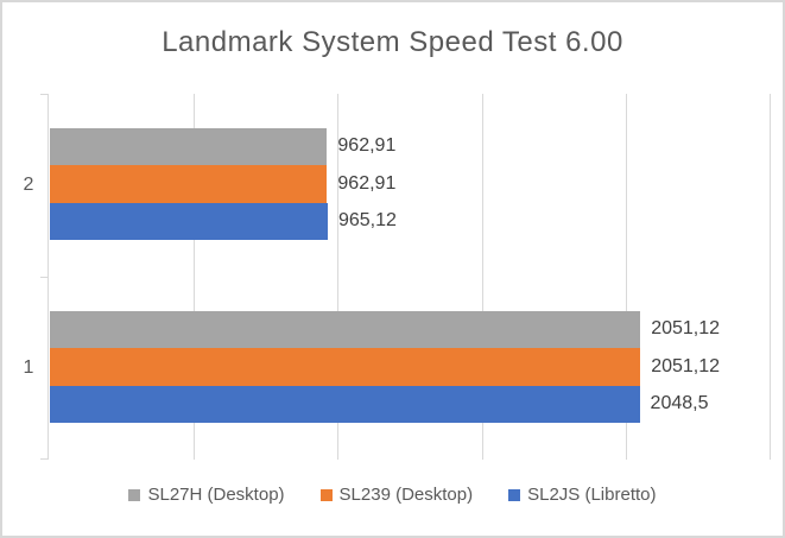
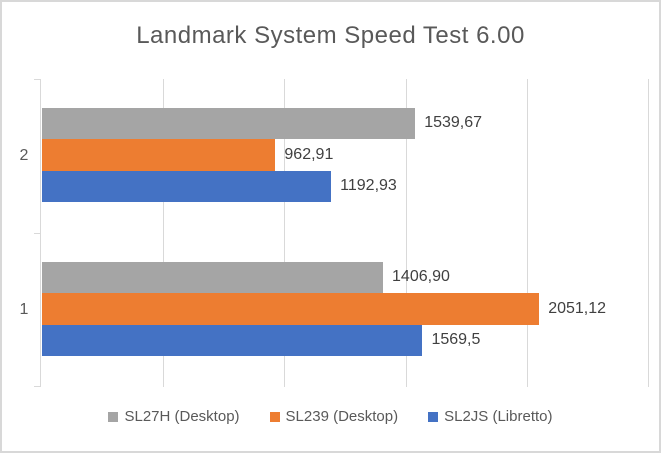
SL27H (Desktop)/2: 962,91 -> 1539,67
SL2JS (Libretto)/2: 965,12 -> 1192,93
SL27H (Desktop)/1: 2051,12 -> 1406,90
SL2JS (Libretto)/1: 2048,5 -> 1569,5
